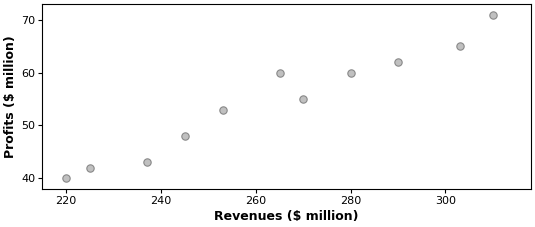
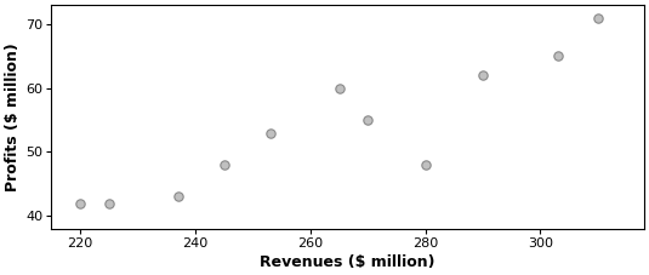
220: 40 -> 42
280: 60 -> 48
